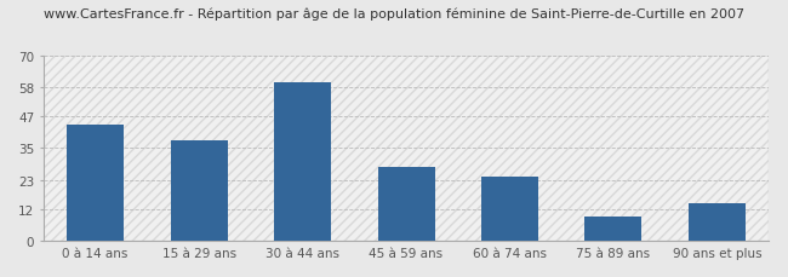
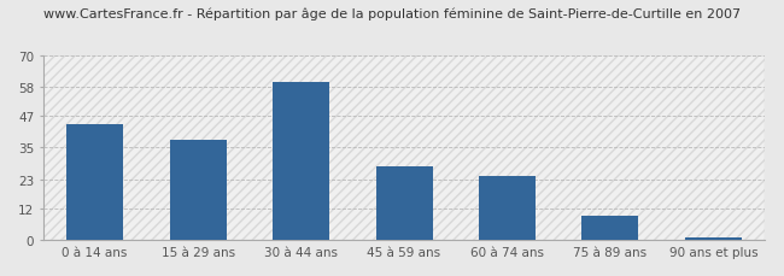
90 ans et plus: 14 -> 1
